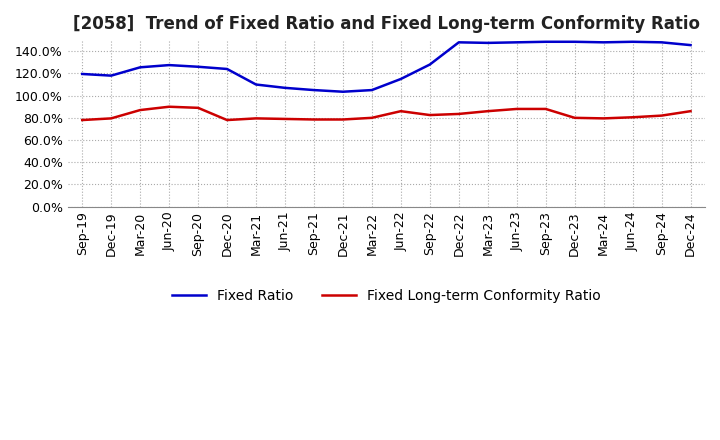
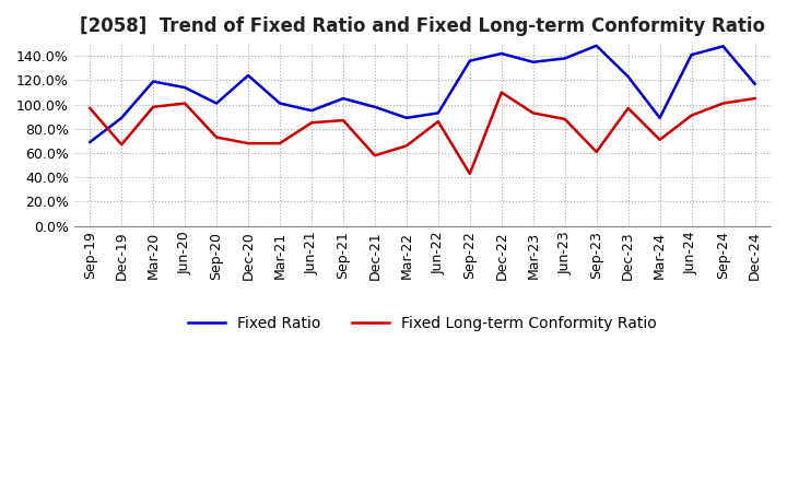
Fixed Ratio/Sep-19: 120% -> 69%
Fixed Long-term Conformity Ratio/Sep-19: 78% -> 97%
Fixed Ratio/Dec-19: 118% -> 89%
Fixed Long-term Conformity Ratio/Dec-19: 80% -> 67%
Fixed Ratio/Mar-20: 126% -> 119%
Fixed Long-term Conformity Ratio/Mar-20: 87% -> 98%
Fixed Ratio/Jun-20: 128% -> 114%
Fixed Long-term Conformity Ratio/Jun-20: 90% -> 101%
Fixed Ratio/Sep-20: 126% -> 101%
Fixed Long-term Conformity Ratio/Sep-20: 89% -> 73%
Fixed Long-term Conformity Ratio/Dec-20: 78% -> 68%
Fixed Ratio/Mar-21: 110% -> 101%
Fixed Long-term Conformity Ratio/Mar-21: 80% -> 68%
Fixed Ratio/Jun-21: 107% -> 95%
Fixed Long-term Conformity Ratio/Jun-21: 79% -> 85%
Fixed Long-term Conformity Ratio/Sep-21: 78% -> 87%
Fixed Ratio/Dec-21: 104% -> 98%
Fixed Long-term Conformity Ratio/Dec-21: 78% -> 58%
Fixed Ratio/Mar-22: 105% -> 89%
Fixed Long-term Conformity Ratio/Mar-22: 80% -> 66%
Fixed Ratio/Jun-22: 115% -> 93%
Fixed Ratio/Sep-22: 128% -> 136%
Fixed Long-term Conformity Ratio/Sep-22: 82% -> 43%
Fixed Ratio/Dec-22: 148% -> 142%
Fixed Long-term Conformity Ratio/Dec-22: 84% -> 110%
Fixed Ratio/Mar-23: 148% -> 135%
Fixed Long-term Conformity Ratio/Mar-23: 86% -> 93%
Fixed Ratio/Jun-23: 148% -> 138%
Fixed Long-term Conformity Ratio/Sep-23: 88% -> 61%
Fixed Ratio/Dec-23: 148% -> 123%
Fixed Long-term Conformity Ratio/Dec-23: 80% -> 97%
Fixed Ratio/Mar-24: 148% -> 89%
Fixed Long-term Conformity Ratio/Mar-24: 80% -> 71%
Fixed Ratio/Jun-24: 148% -> 141%
Fixed Long-term Conformity Ratio/Jun-24: 80% -> 91%
Fixed Long-term Conformity Ratio/Sep-24: 82% -> 101%
Fixed Ratio/Dec-24: 146% -> 117%
Fixed Long-term Conformity Ratio/Dec-24: 86% -> 105%
